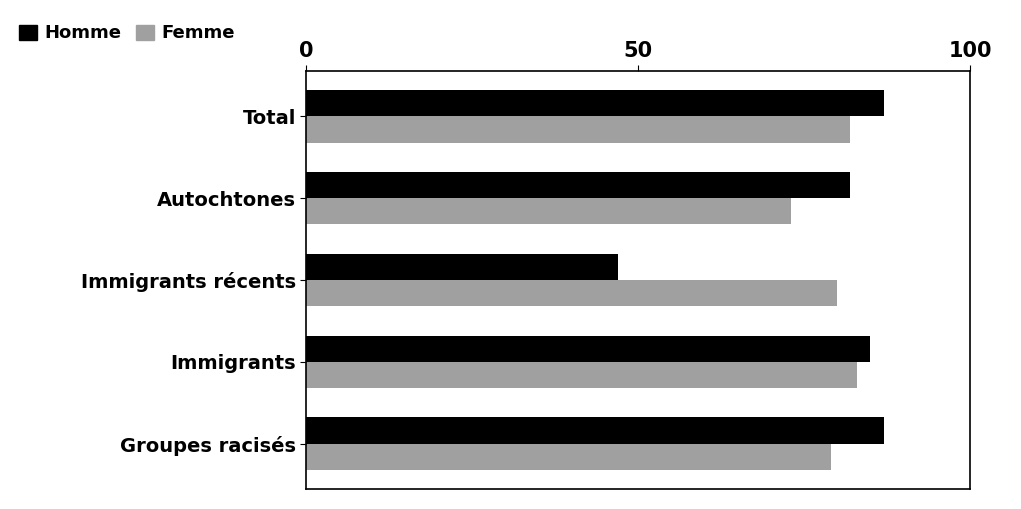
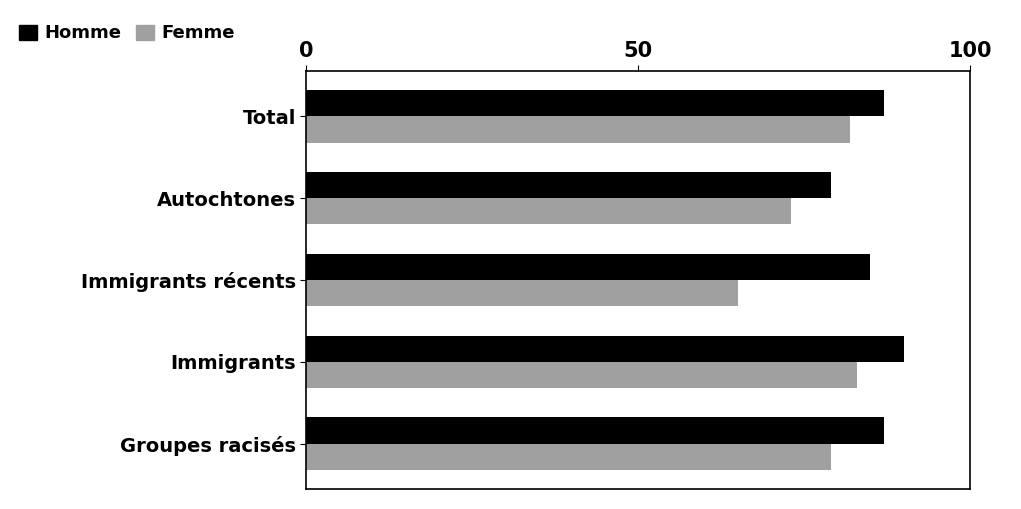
Homme/Autochtones: 82 -> 79
Homme/Immigrants récents: 47 -> 85
Femme/Immigrants récents: 80 -> 65
Homme/Immigrants: 85 -> 90
